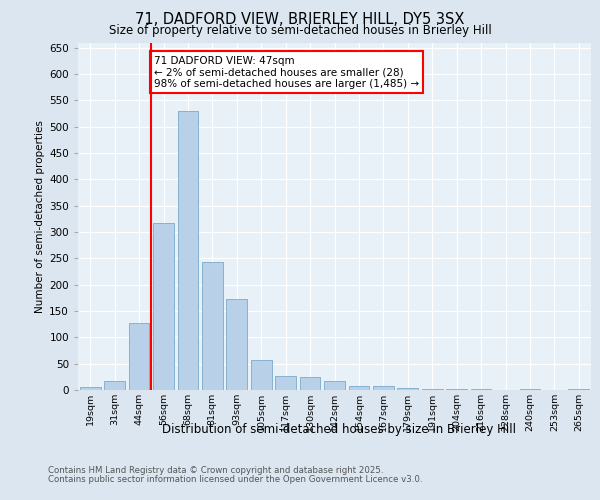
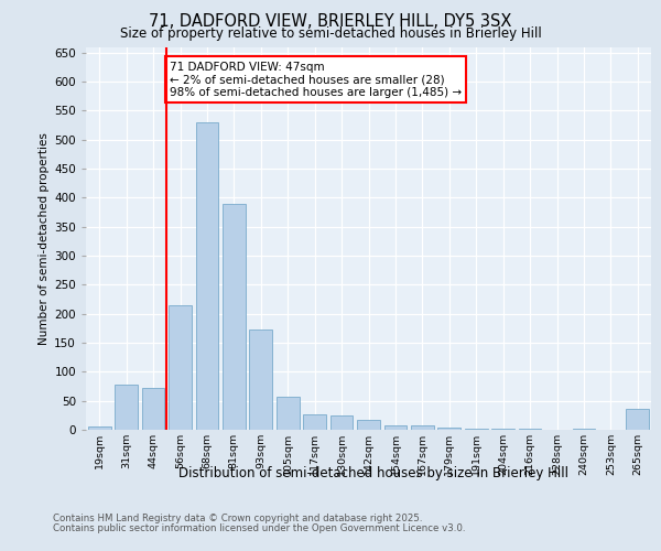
31sqm: 18 -> 78
44sqm: 128 -> 72
56sqm: 318 -> 214
81sqm: 243 -> 390
265sqm: 1 -> 36
